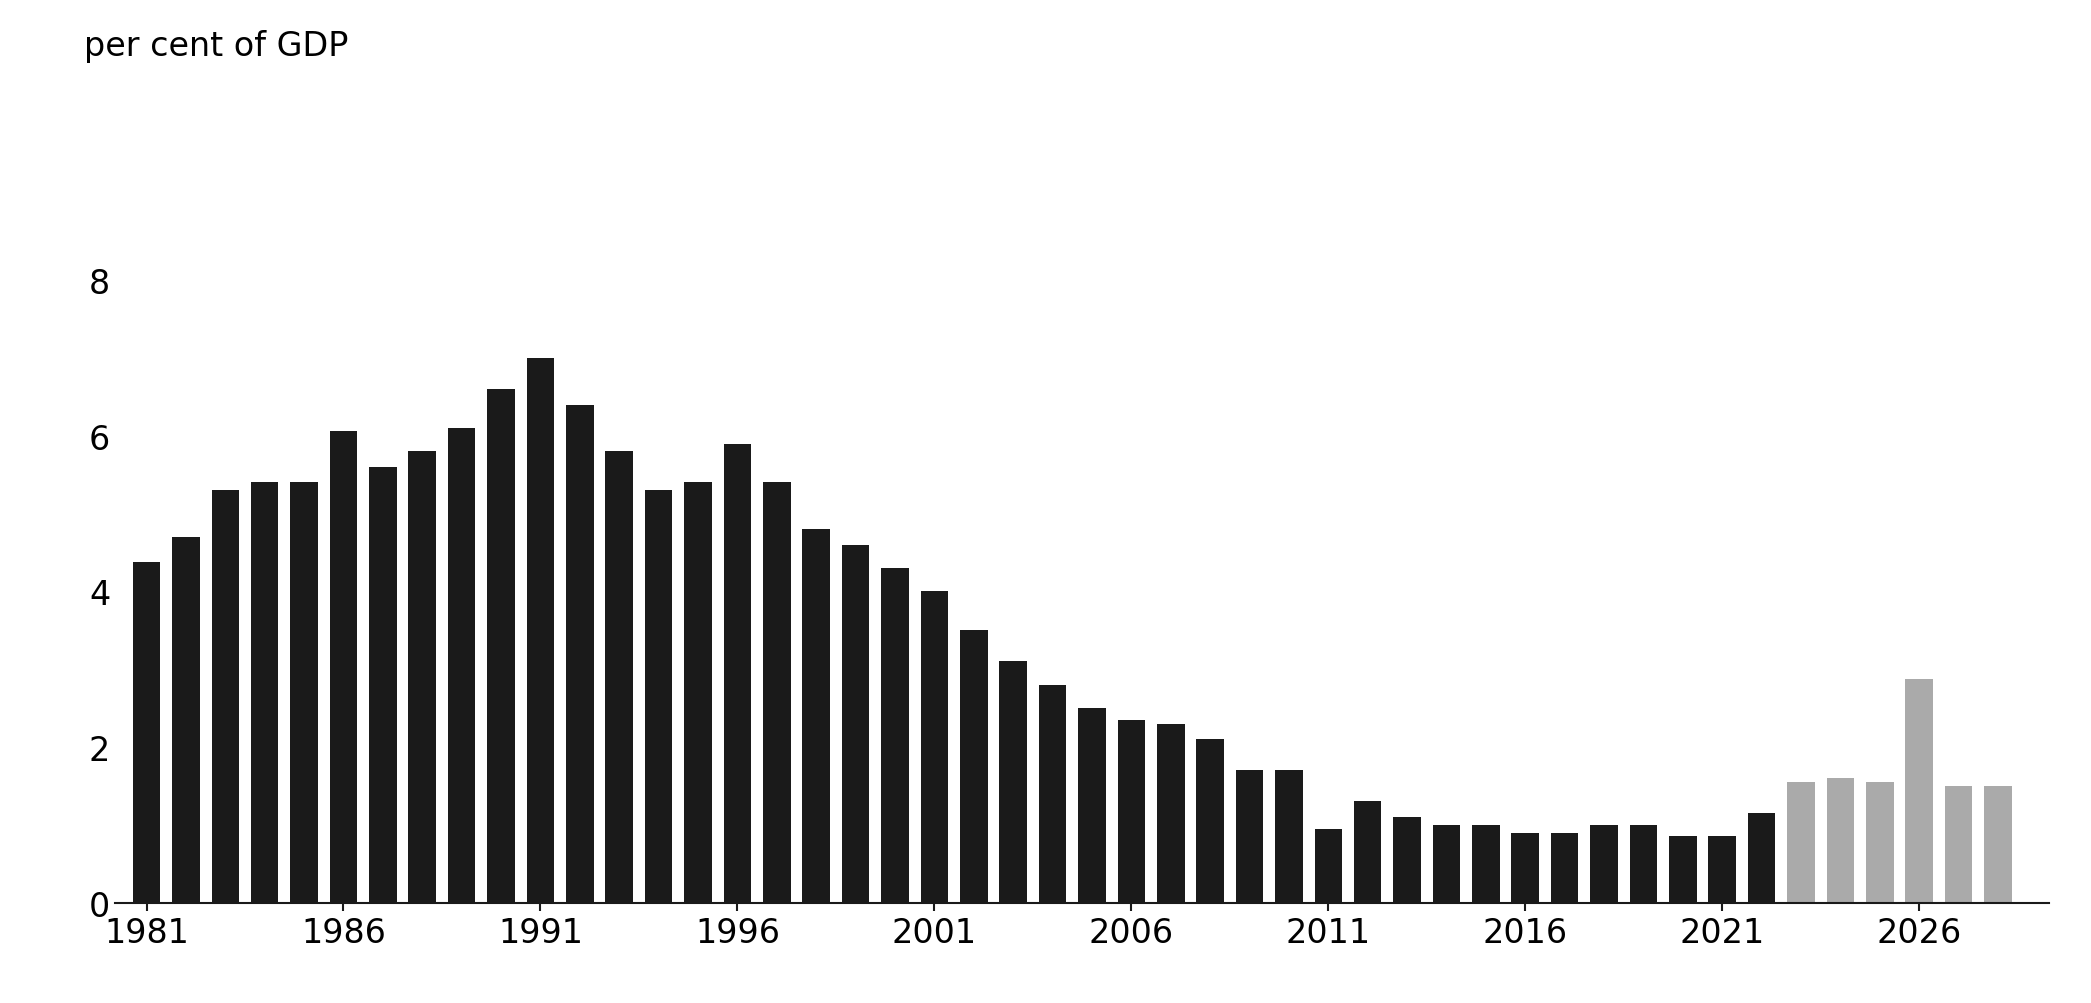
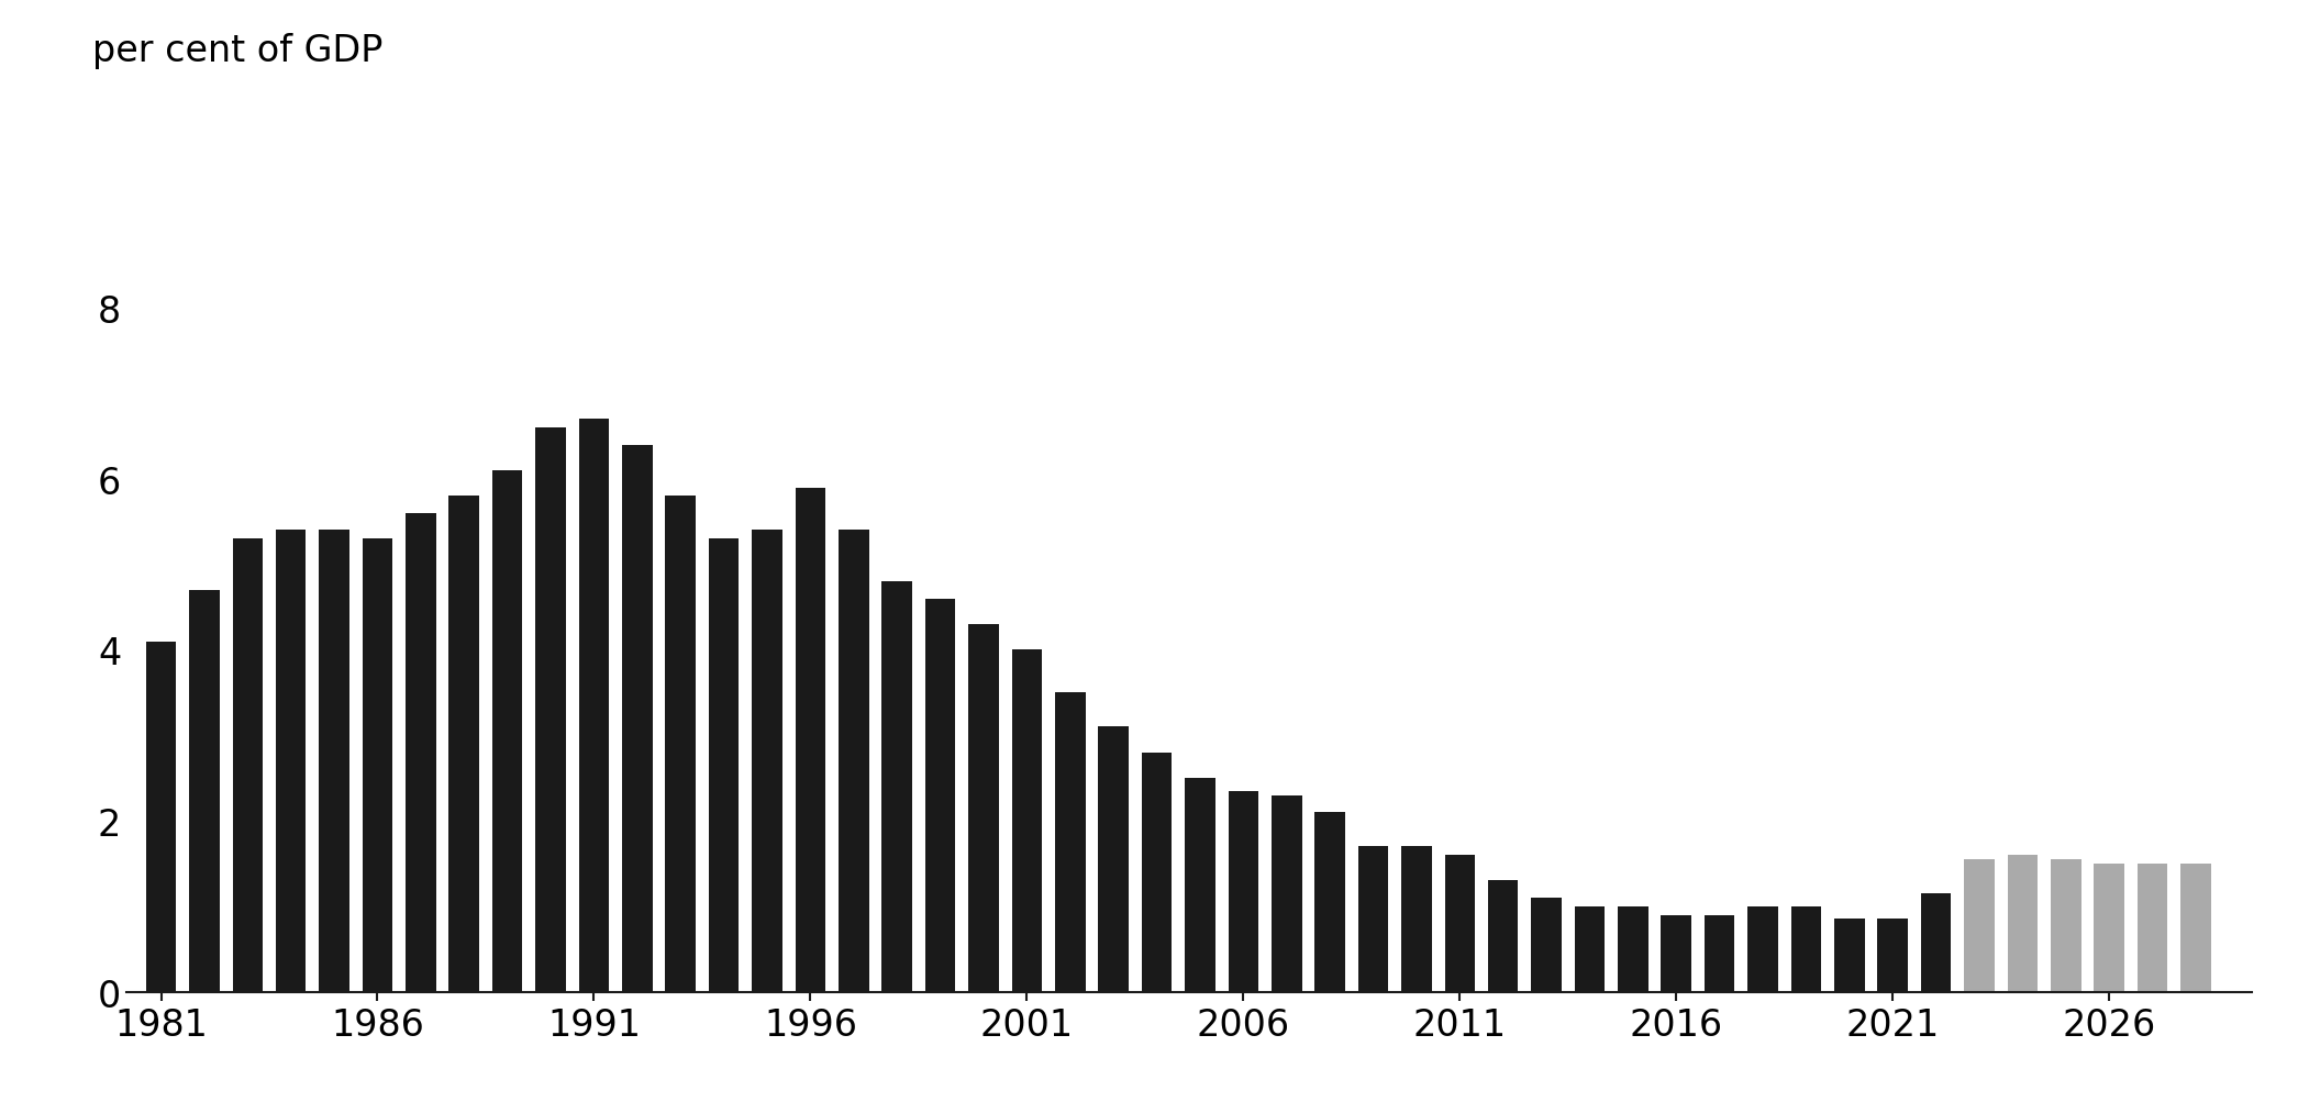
1981: 4.38 -> 4.10
1986: 6.06 -> 5.30
1991: 7.00 -> 6.70
2011: 0.94 -> 1.60
2026: 2.88 -> 1.50
